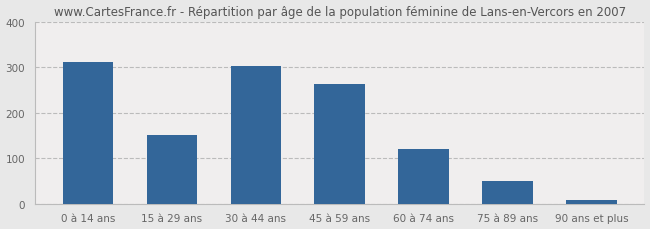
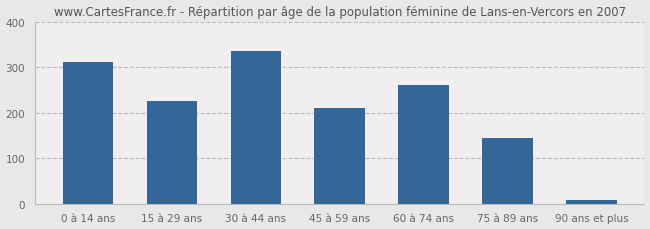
15 à 29 ans: 150 -> 225
30 à 44 ans: 303 -> 335
45 à 59 ans: 262 -> 210
60 à 74 ans: 120 -> 260
75 à 89 ans: 50 -> 145
